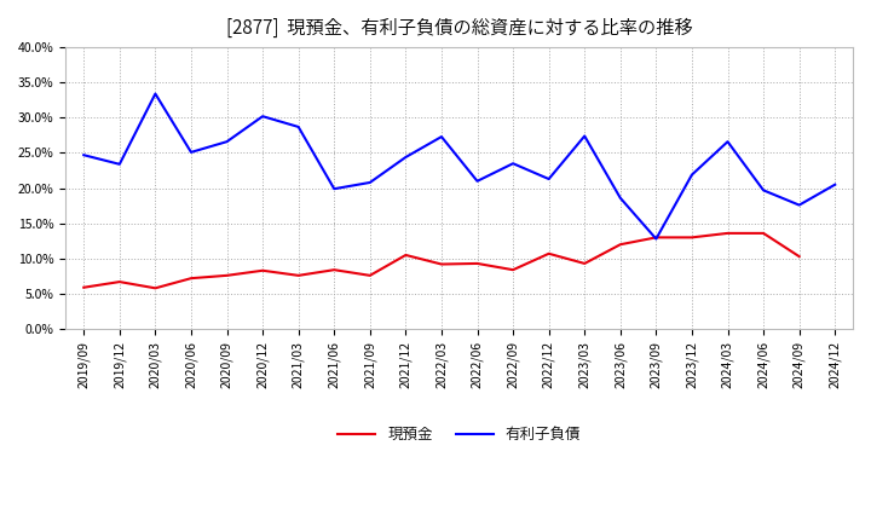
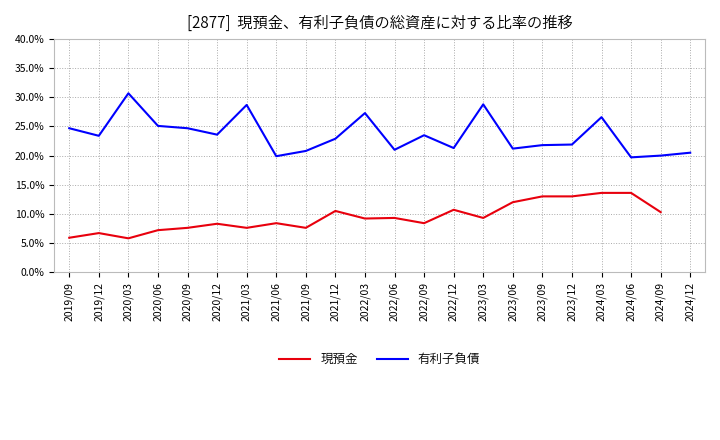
有利子負債/2020/03: 33.4% -> 30.7%
有利子負債/2020/09: 26.6% -> 24.7%
有利子負債/2020/12: 30.2% -> 23.6%
有利子負債/2021/12: 24.4% -> 22.9%
有利子負債/2023/03: 27.4% -> 28.8%
有利子負債/2023/06: 18.6% -> 21.2%
有利子負債/2023/09: 12.8% -> 21.8%
有利子負債/2024/09: 17.6% -> 20.0%
